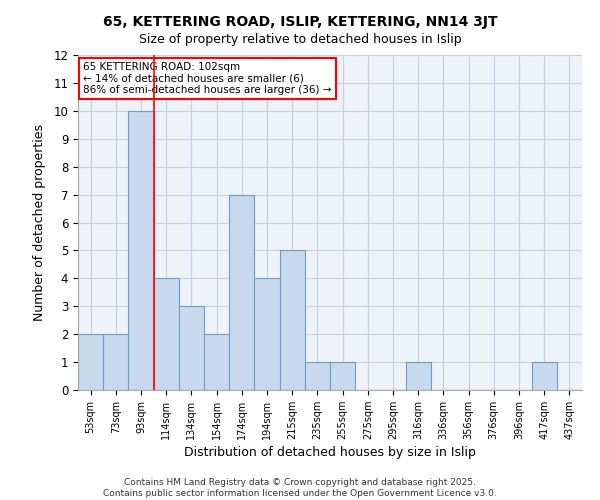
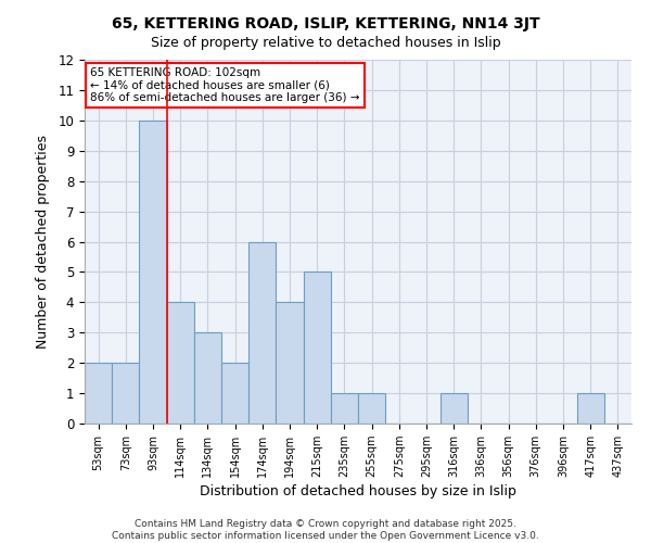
174sqm: 7 -> 6
